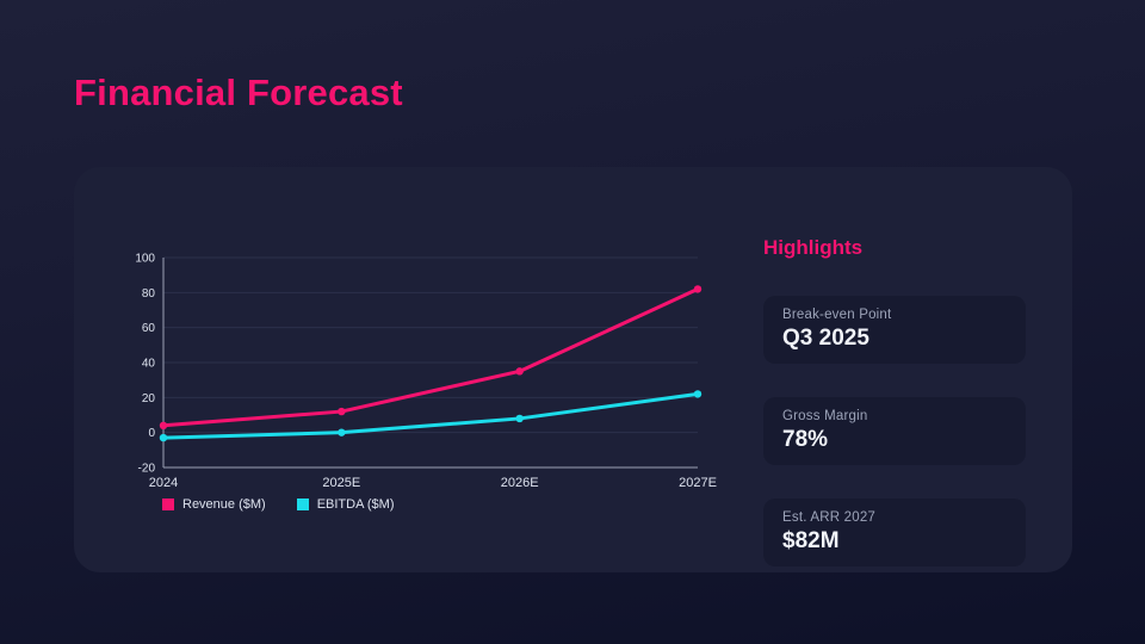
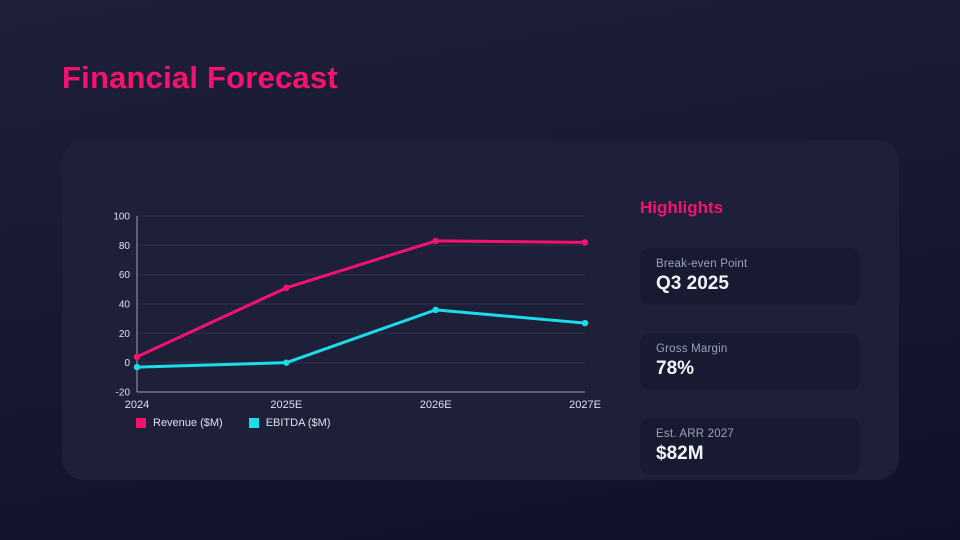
Revenue ($M)/2025E: 12 -> 51
Revenue ($M)/2026E: 35 -> 83
EBITDA ($M)/2026E: 8 -> 36
EBITDA ($M)/2027E: 22 -> 27
